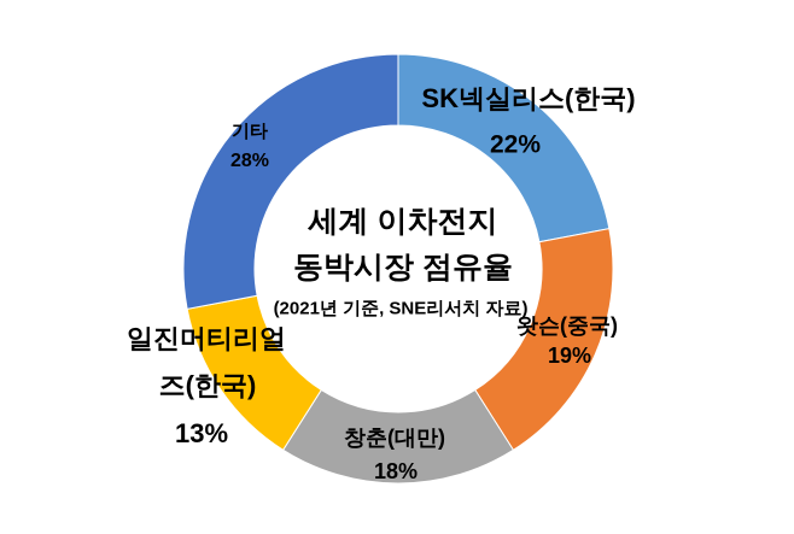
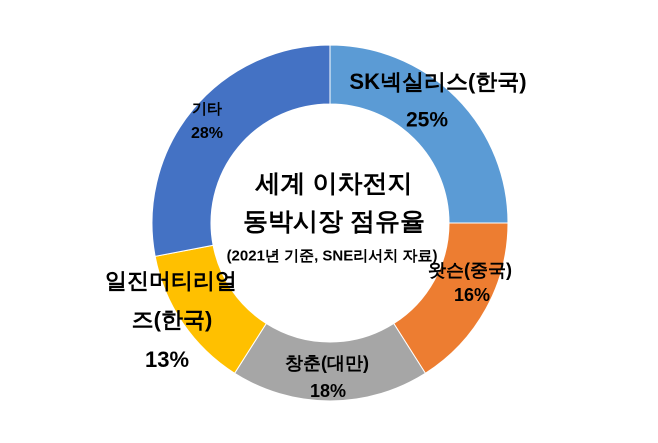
SK넥실리스(한국): 22% -> 25%
왓슨(중국): 19% -> 16%
